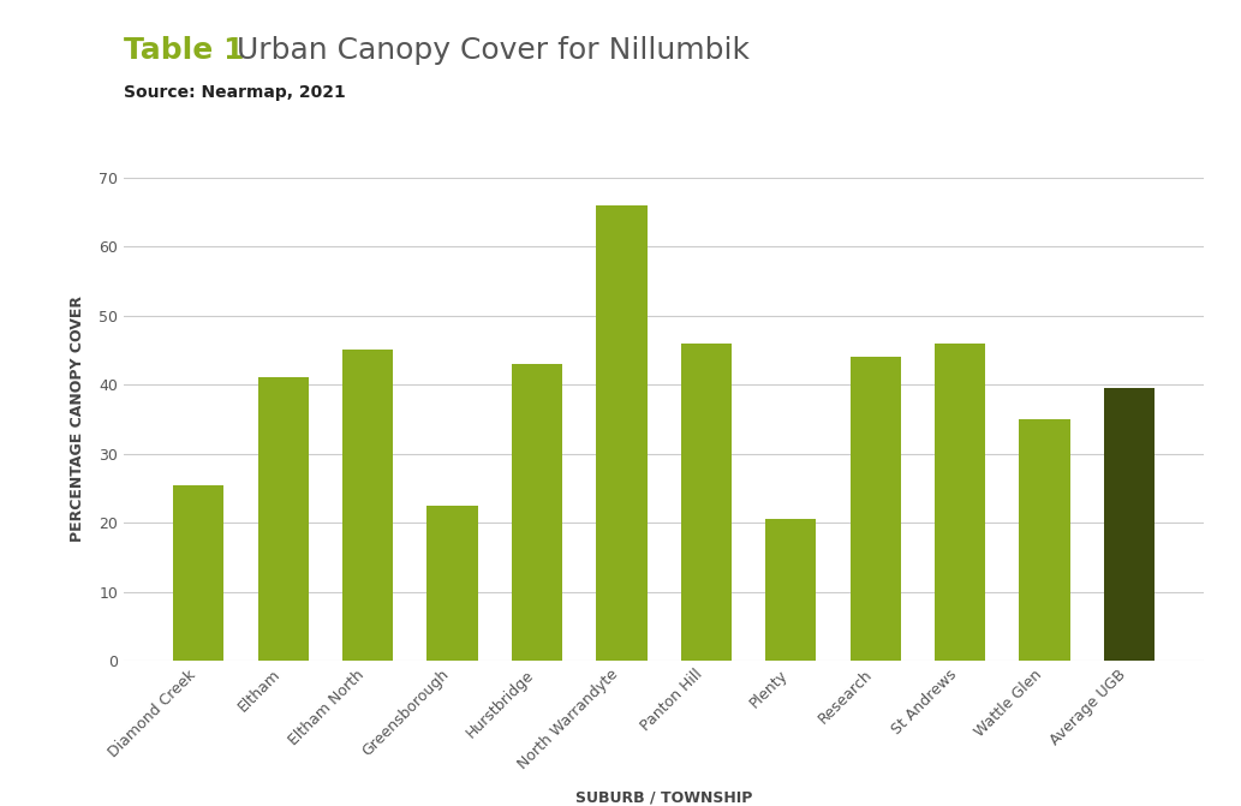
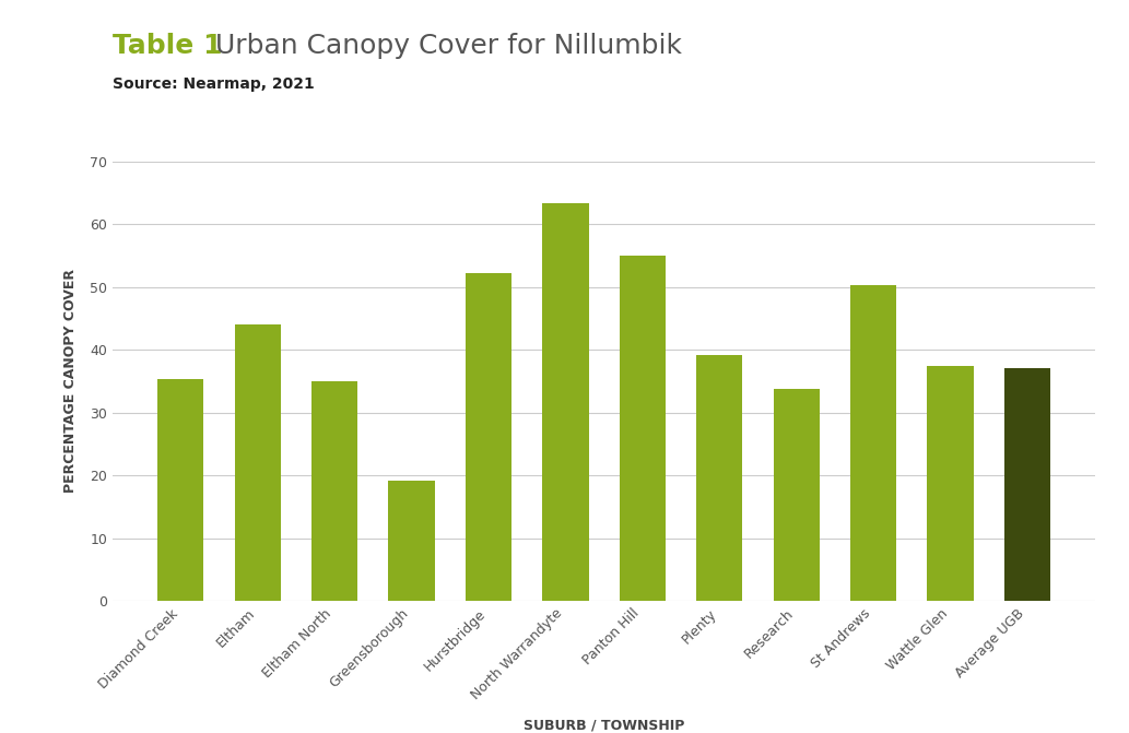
Diamond Creek: 25.5 -> 35.4
Eltham: 41.0 -> 44.0
Eltham North: 45.0 -> 35.0
Greensborough: 22.5 -> 19.2
Hurstbridge: 43.0 -> 52.2
North Warrandyte: 66.0 -> 63.4
Panton Hill: 46.0 -> 55.0
Plenty: 20.5 -> 39.2
Research: 44.0 -> 33.8
St Andrews: 46.0 -> 50.2
Wattle Glen: 35.0 -> 37.4
Average UGB: 39.5 -> 37.0
